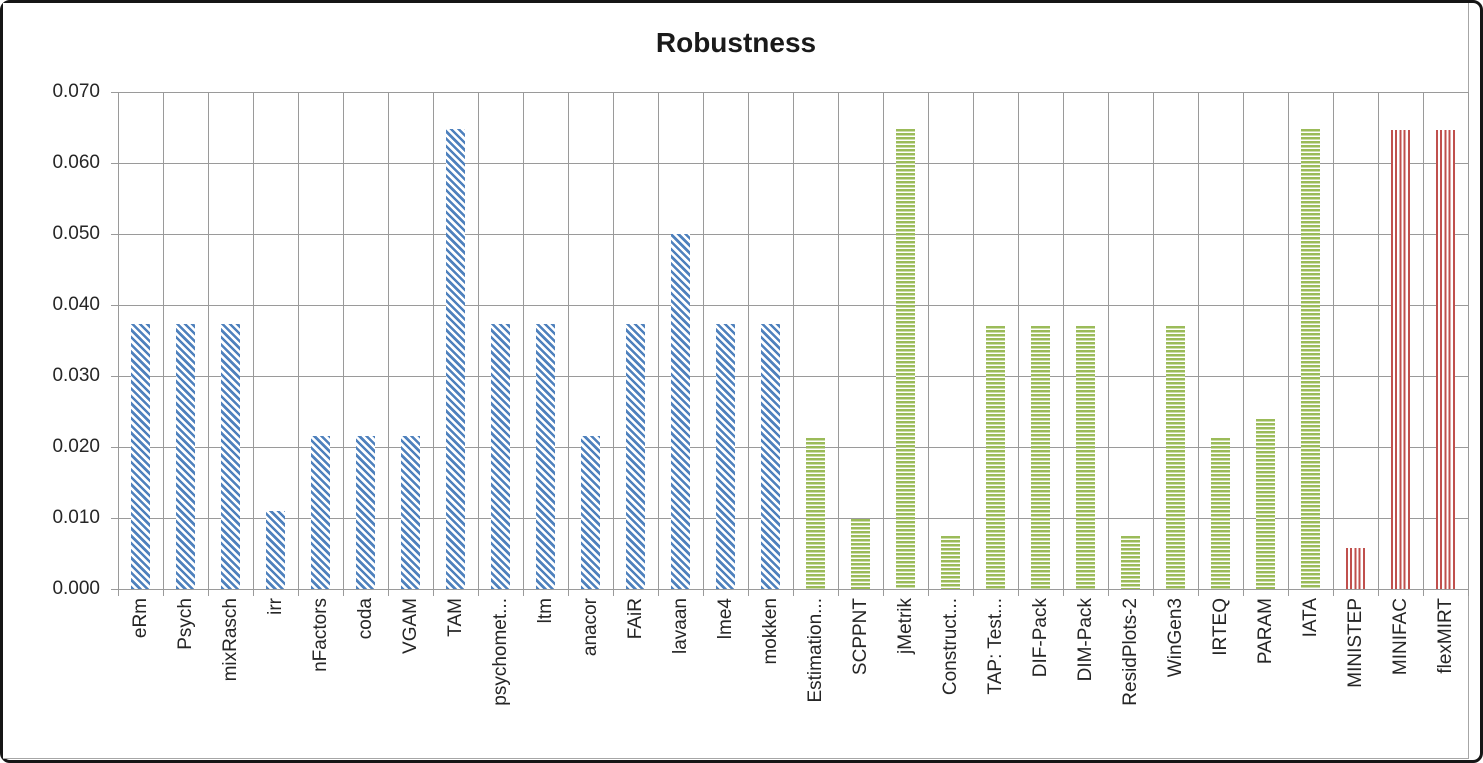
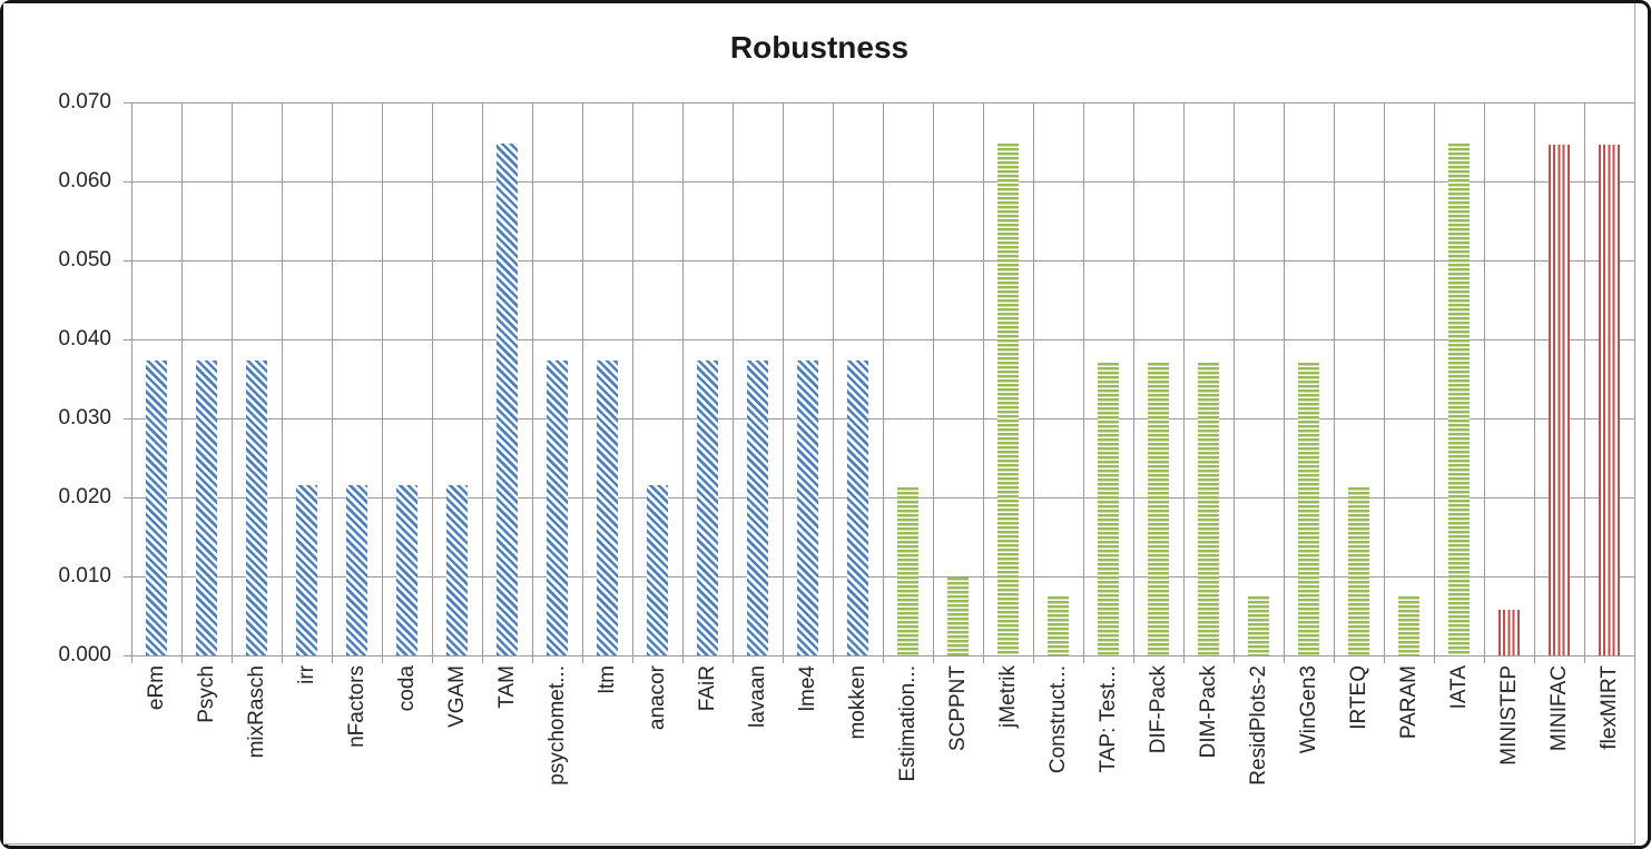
irr: 0.011 -> 0.021
lavaan: 0.050 -> 0.037
PARAM: 0.024 -> 0.007
